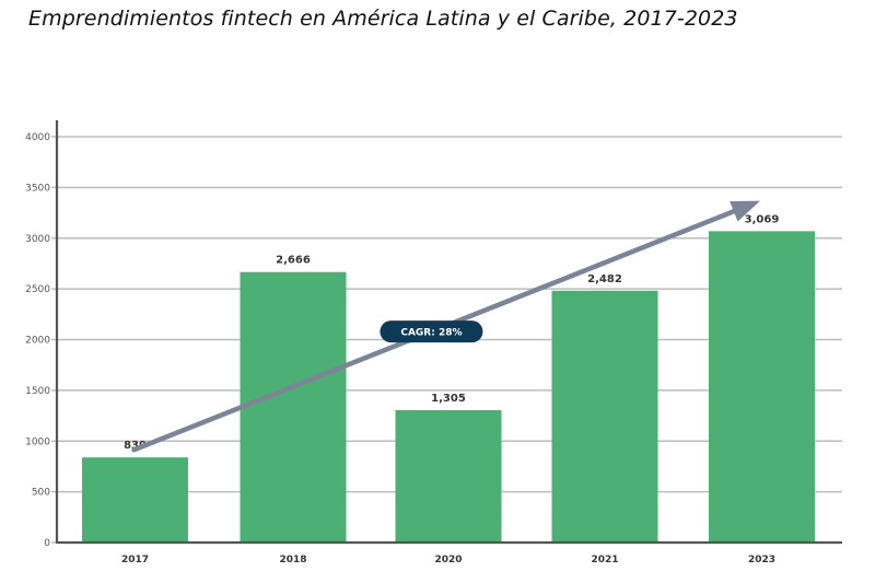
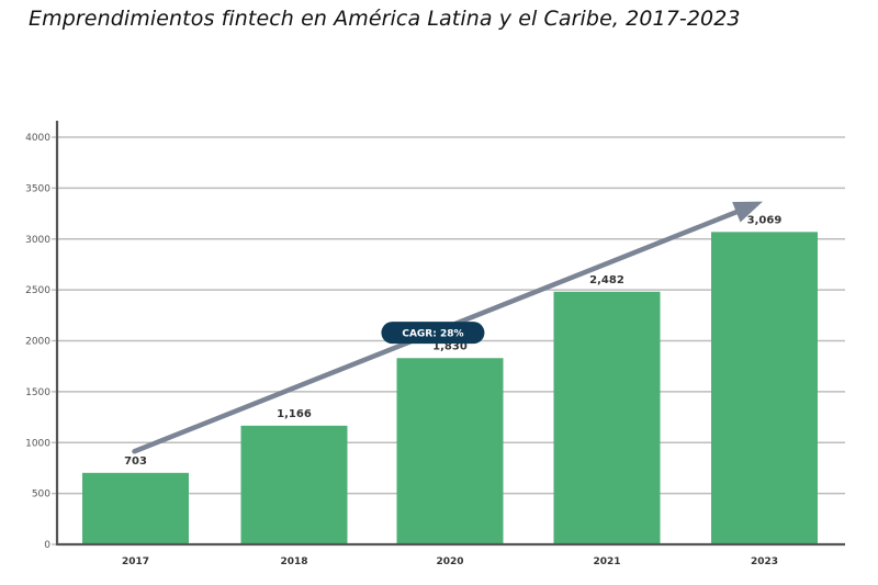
2017: 839 -> 703
2018: 2,666 -> 1,166
2020: 1,305 -> 1,830
